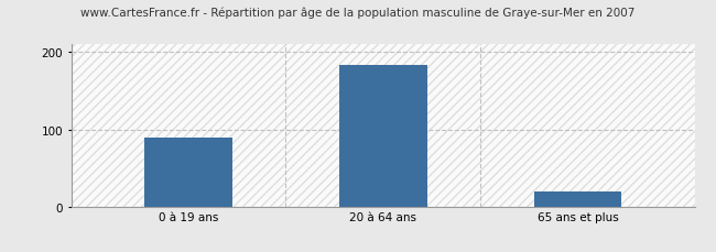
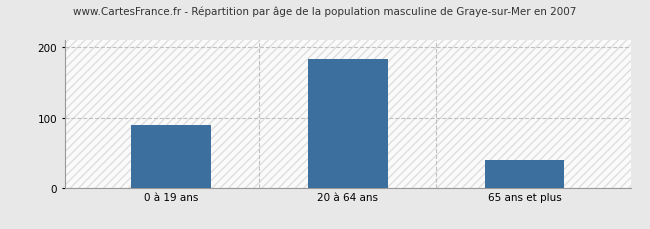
65 ans et plus: 20 -> 40
